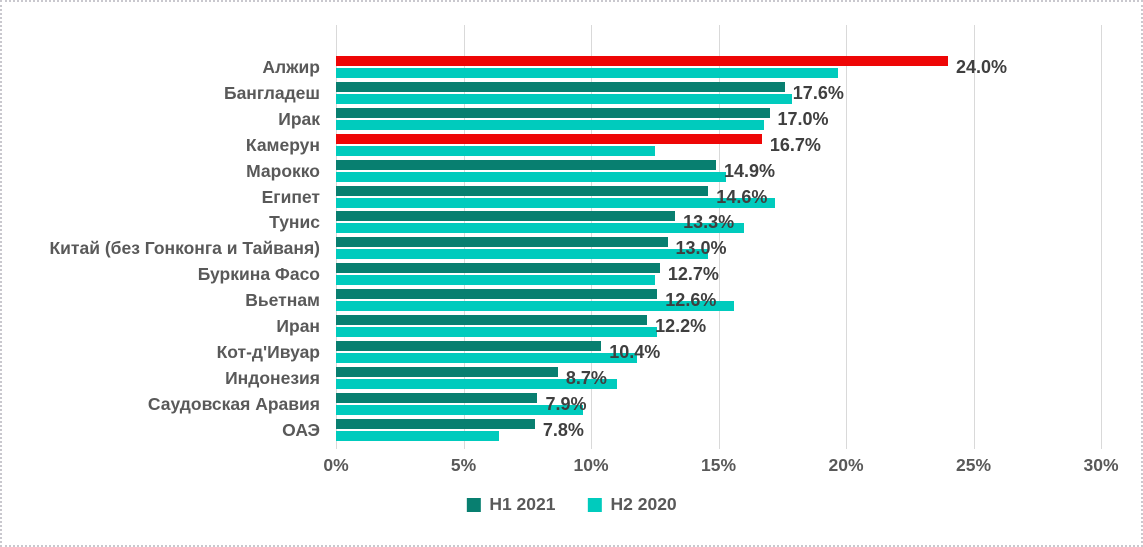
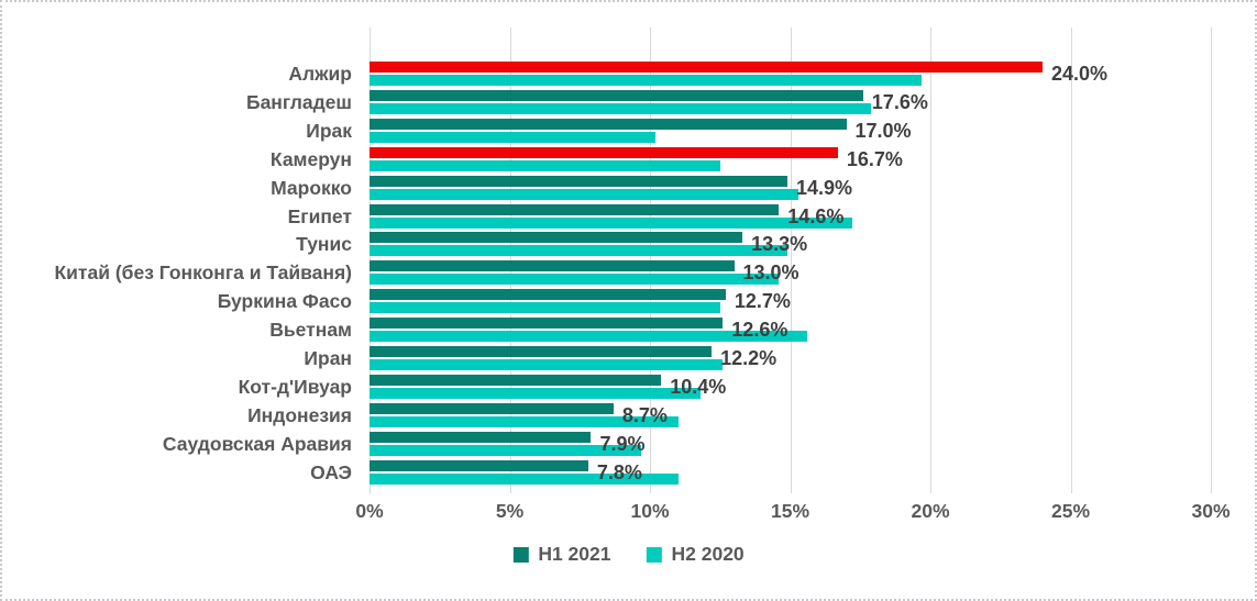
H2 2020/Ирак: 16.8% -> 10.2%
H2 2020/Тунис: 16.0% -> 14.9%
H2 2020/ОАЭ: 6.4% -> 11.0%
